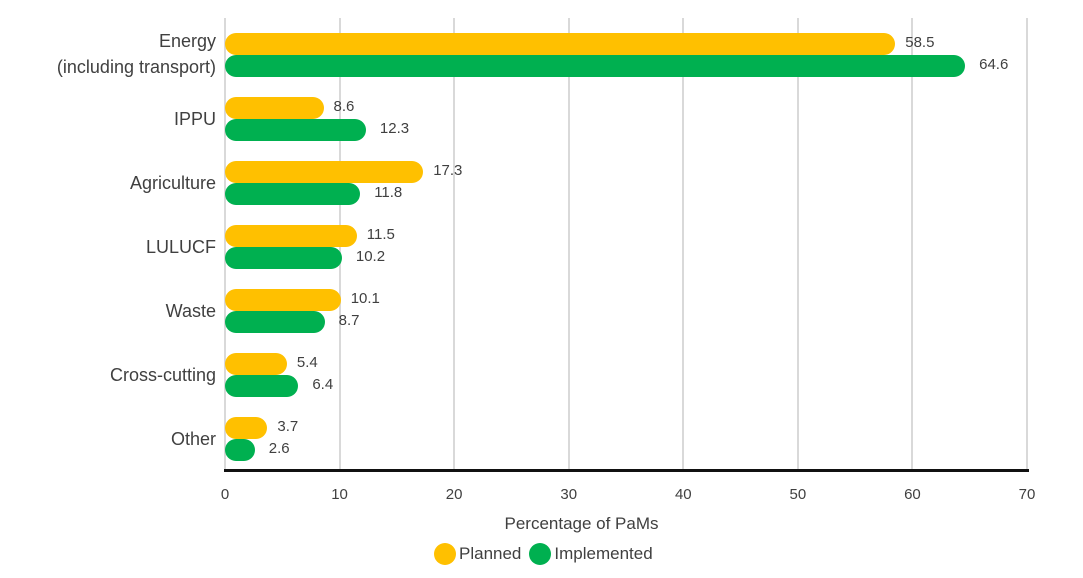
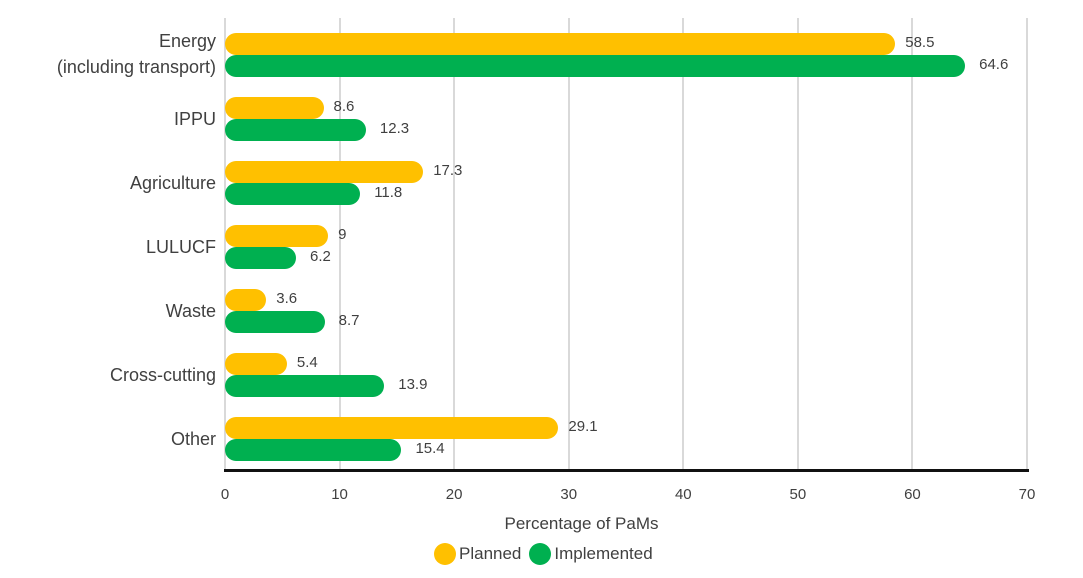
Planned/LULUCF: 11.5 -> 9
Implemented/LULUCF: 10.2 -> 6.2
Planned/Waste: 10.1 -> 3.6
Implemented/Cross-cutting: 6.4 -> 13.9
Planned/Other: 3.7 -> 29.1
Implemented/Other: 2.6 -> 15.4
